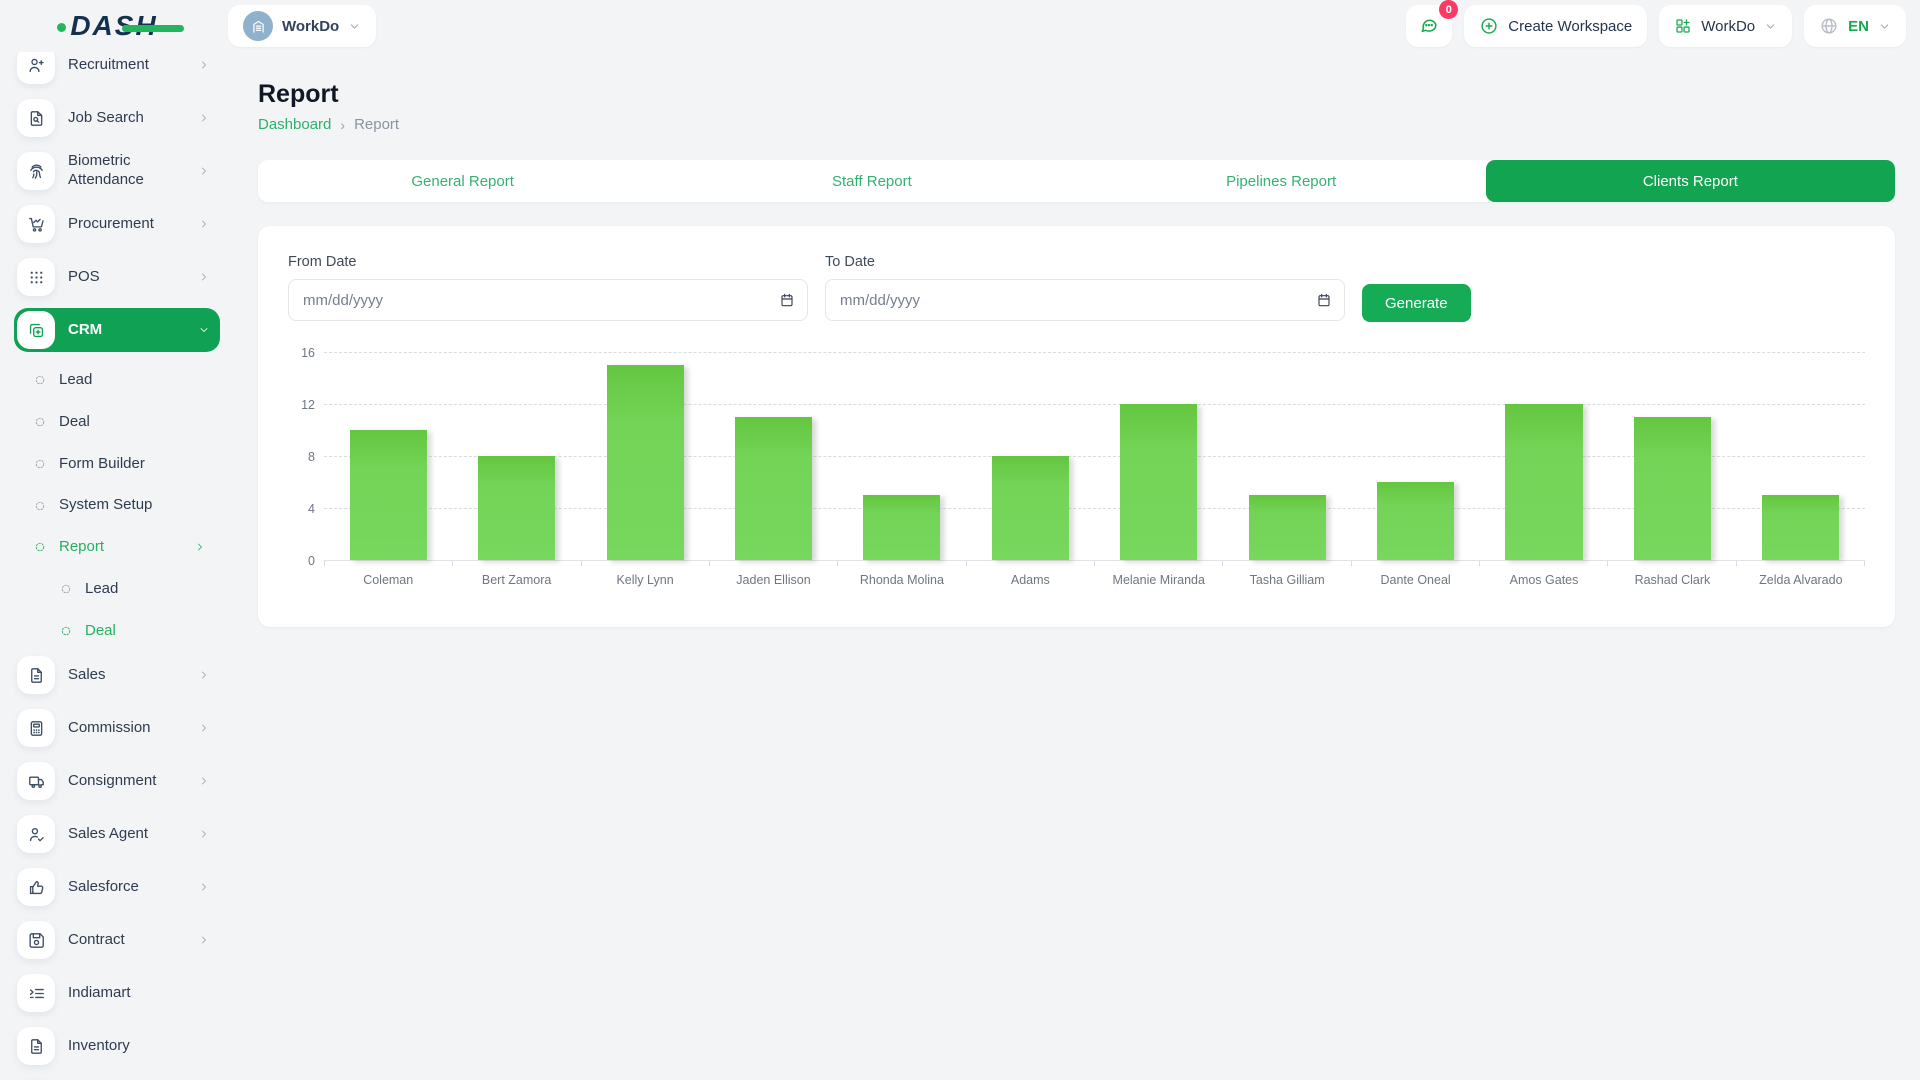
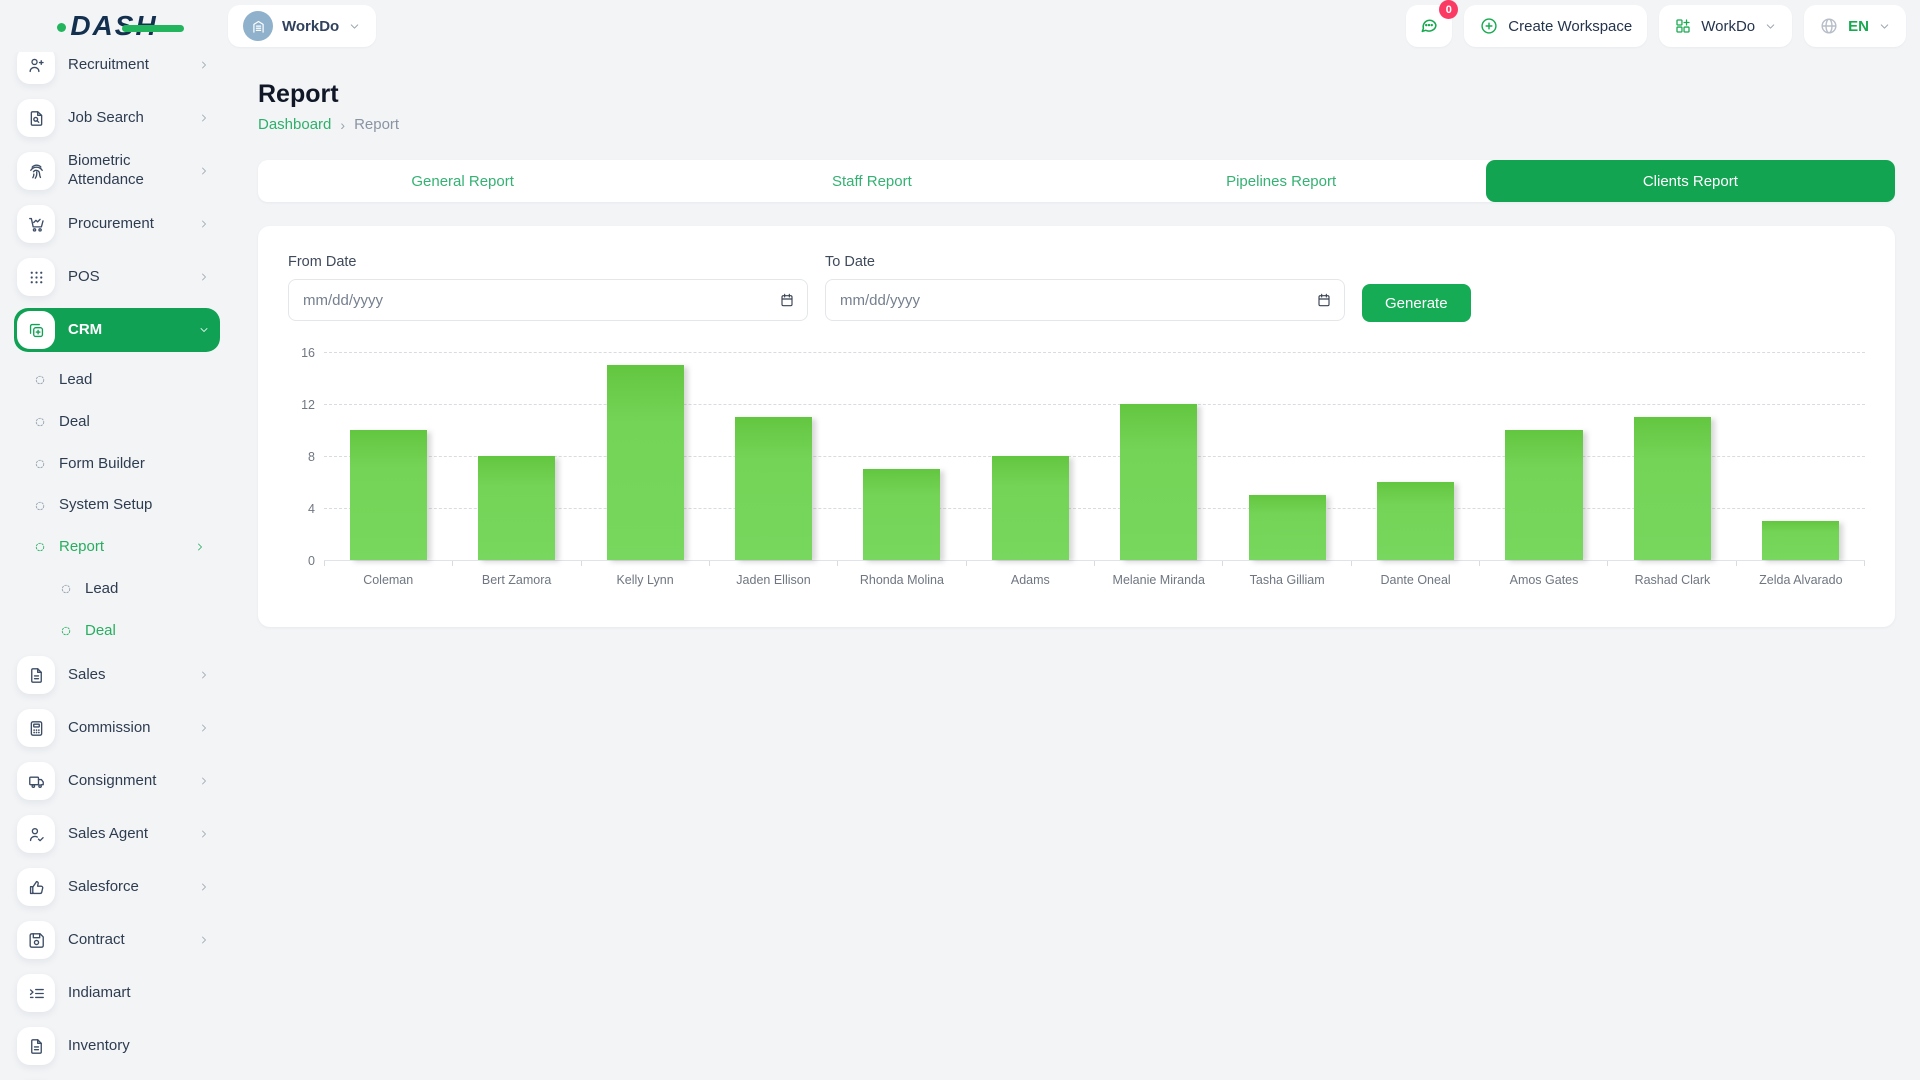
Rhonda Molina: 5 -> 7
Amos Gates: 12 -> 10
Zelda Alvarado: 5 -> 3
